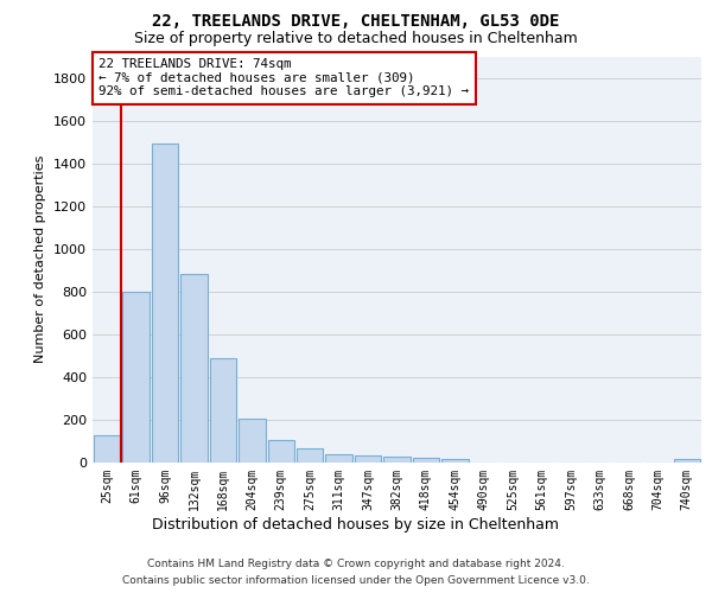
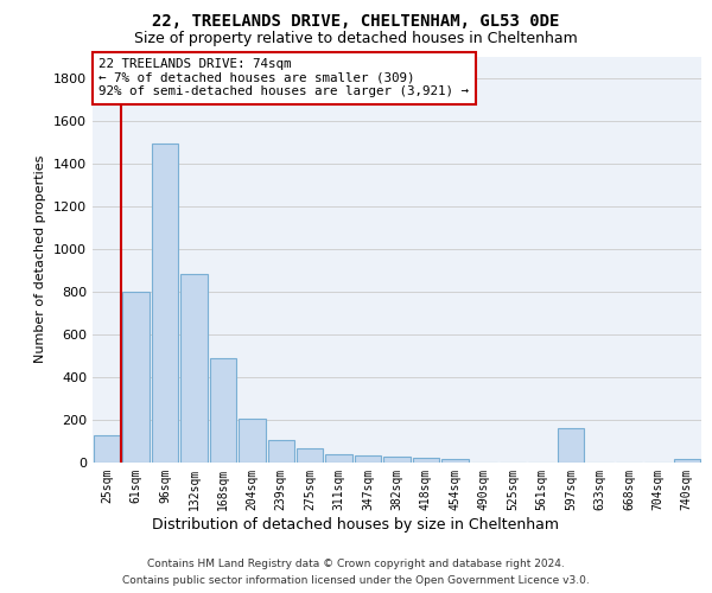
597sqm: 0 -> 160
